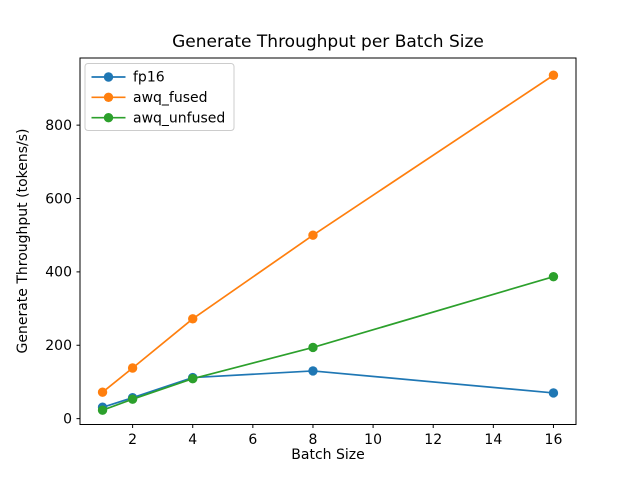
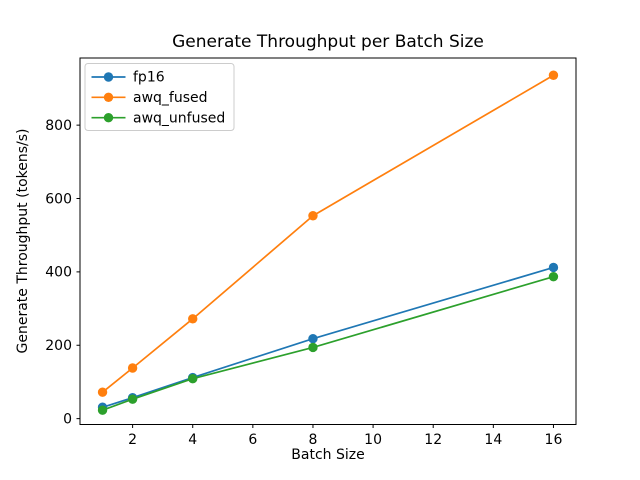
fp16/8: 130 -> 220
awq_fused/8: 500 -> 550
fp16/16: 70 -> 410
